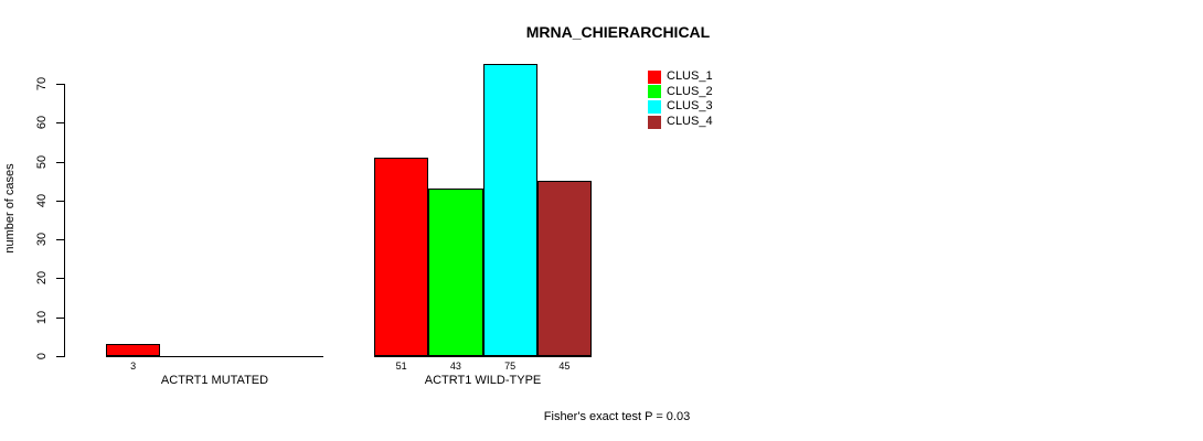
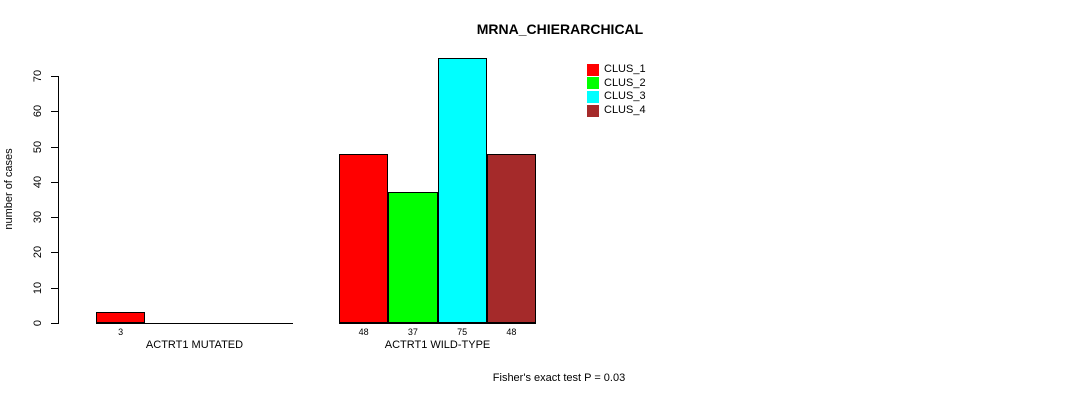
CLUS_1/ACTRT1 WILD-TYPE: 51 -> 48
CLUS_2/ACTRT1 WILD-TYPE: 43 -> 37
CLUS_4/ACTRT1 WILD-TYPE: 45 -> 48
